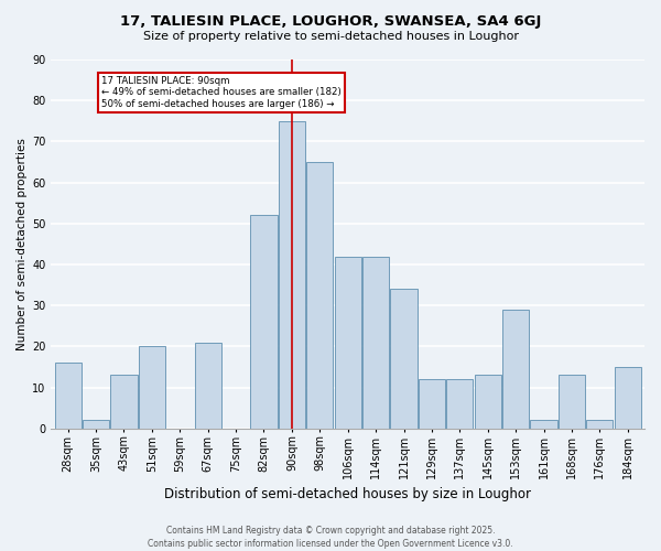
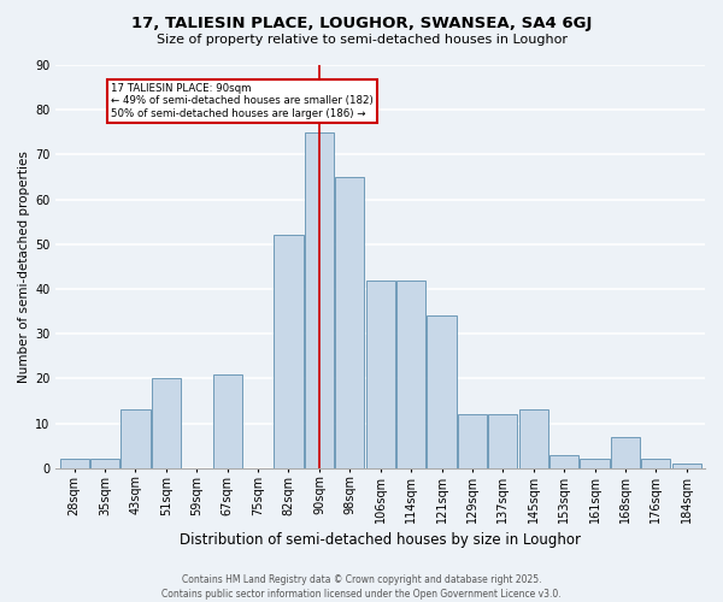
28sqm: 16 -> 2
153sqm: 29 -> 3
168sqm: 13 -> 7
184sqm: 15 -> 1
